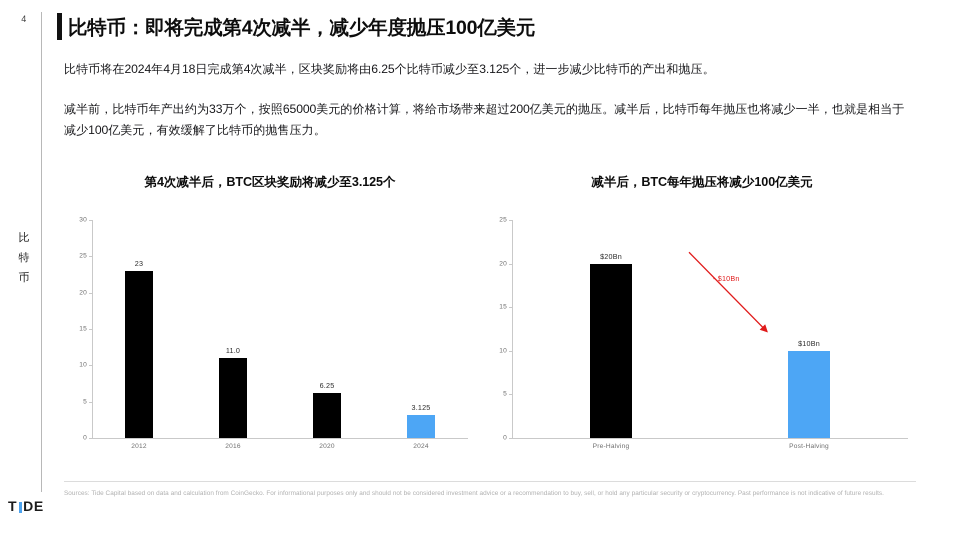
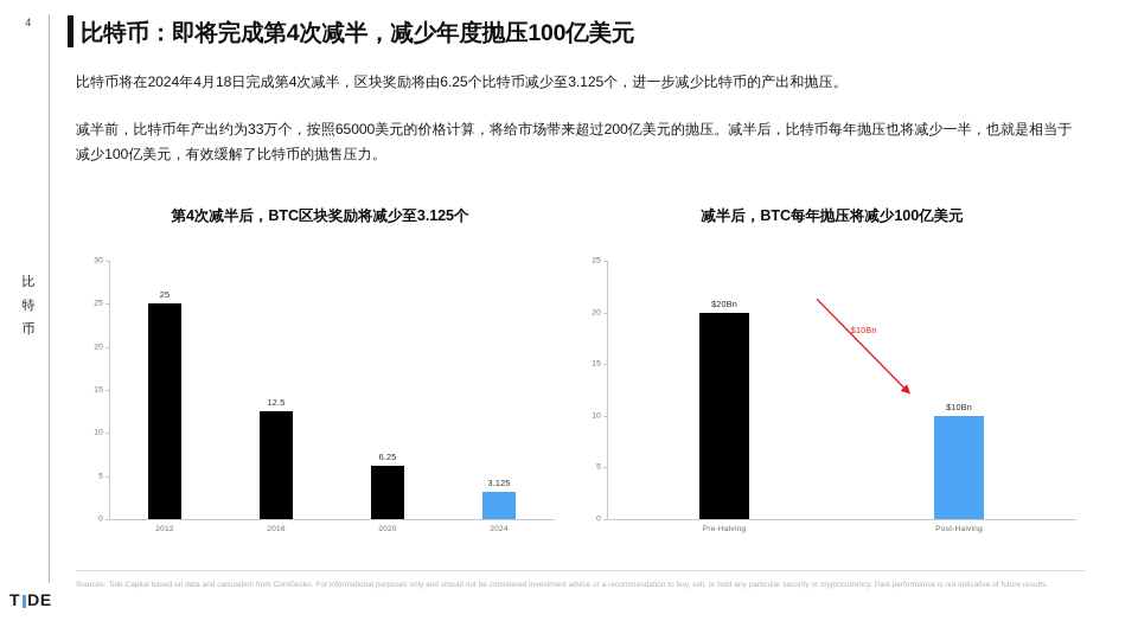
第4次减半后，BTC区块奖励将减少至3.125个/2012: 23 -> 25
第4次减半后，BTC区块奖励将减少至3.125个/2016: 11.0 -> 12.5
